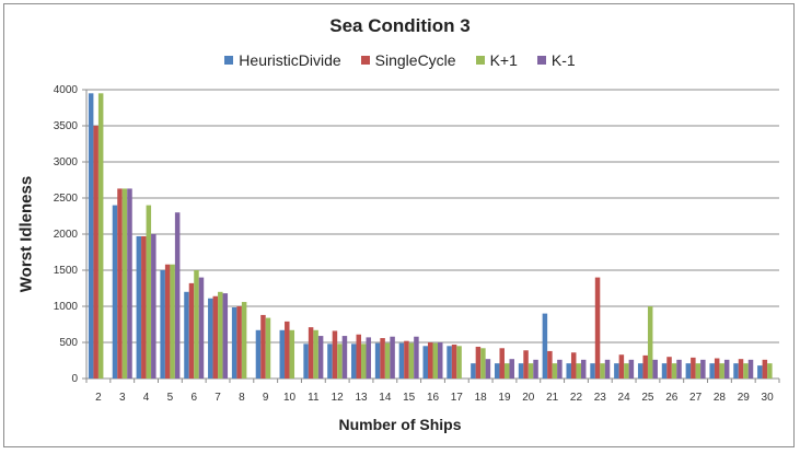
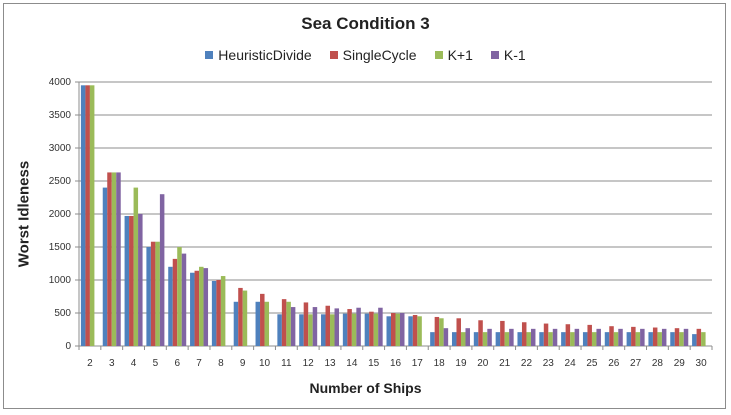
SingleCycle/2: 3500 -> 4000
HeuristicDivide/21: 900 -> 200
SingleCycle/23: 1400 -> 300
K+1/25: 1000 -> 200
